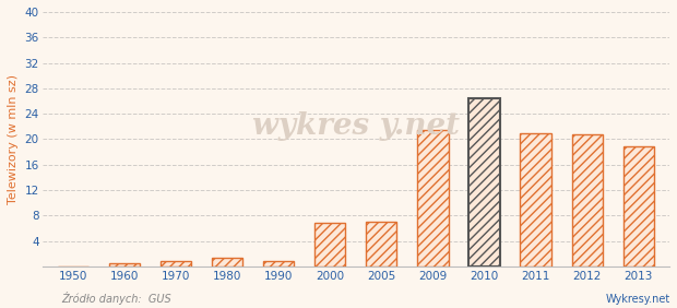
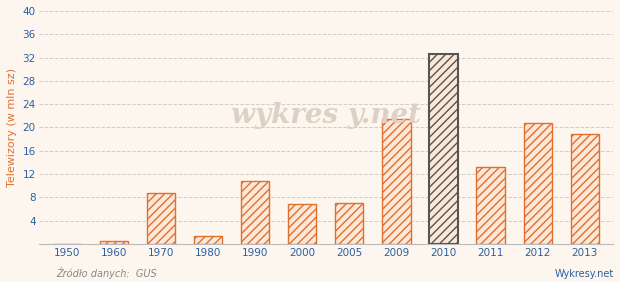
1970: 0.9 -> 8.8
1990: 0.8 -> 10.8
2010: 26.5 -> 32.6
2011: 21.0 -> 13.2
